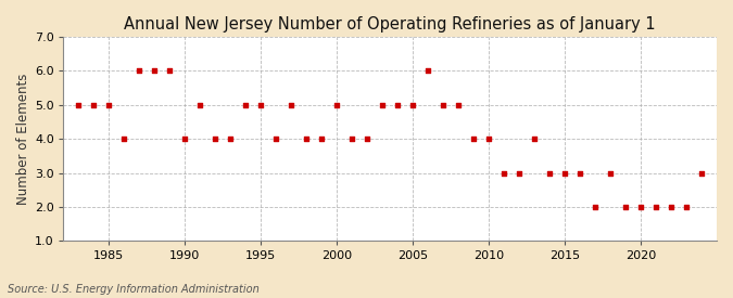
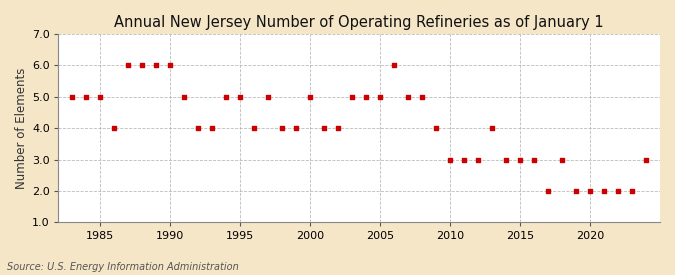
1990: 4 -> 6
2010: 4 -> 3
